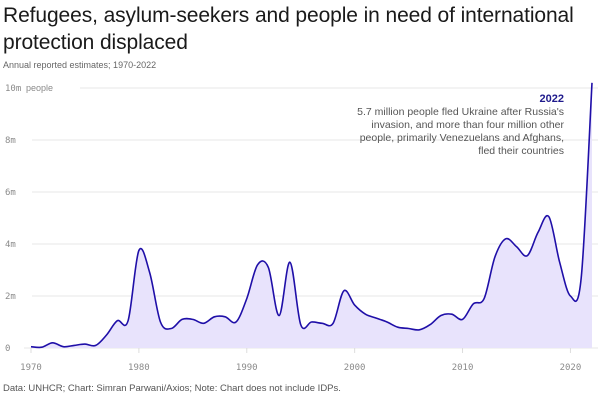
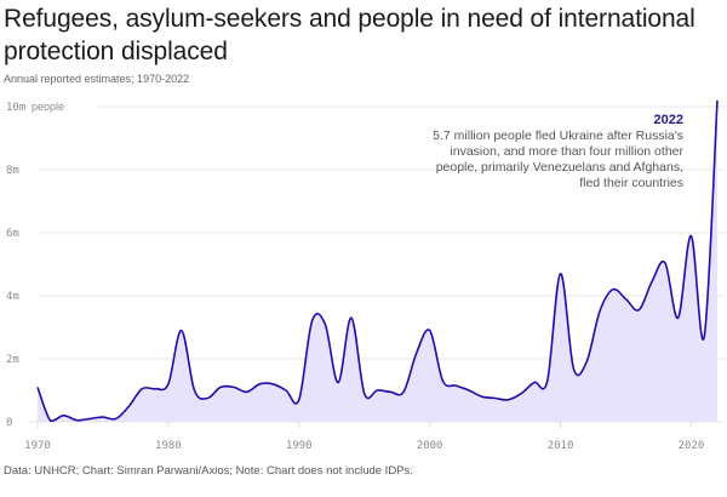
1970: 0.1m -> 1.1m
1980: 3.8m -> 1.2m
1990: 1.9m -> 0.7m
2000: 1.6m -> 2.9m
2010: 1.1m -> 4.7m
2020: 2.0m -> 5.9m
